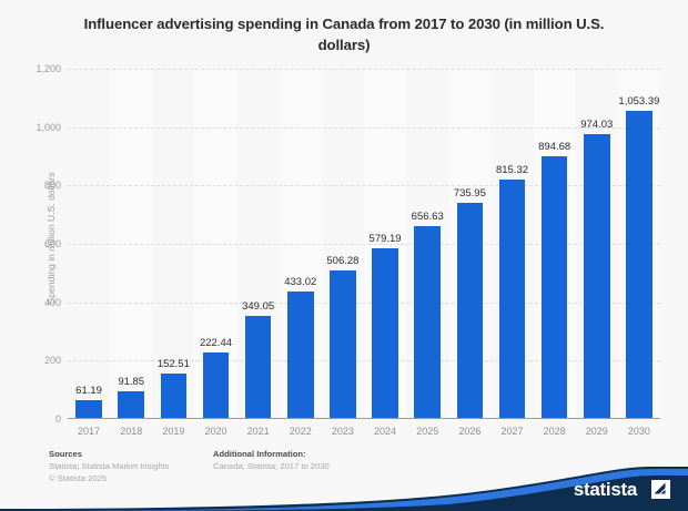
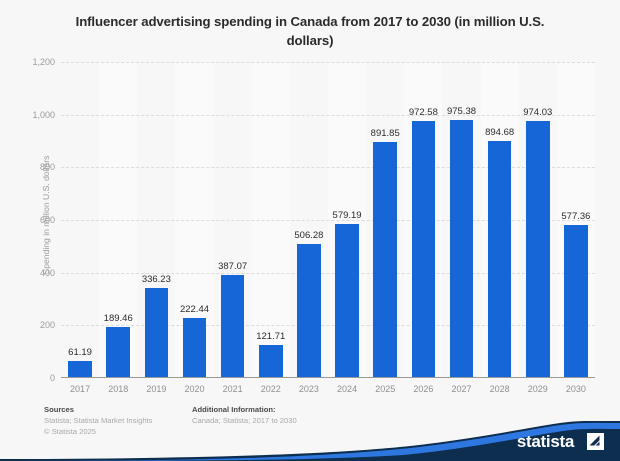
2018: 91.85 -> 189.46
2019: 152.51 -> 336.23
2021: 349.05 -> 387.07
2022: 433.02 -> 121.71
2025: 656.63 -> 891.85
2026: 735.95 -> 972.58
2027: 815.32 -> 975.38
2030: 1,053.39 -> 577.36
